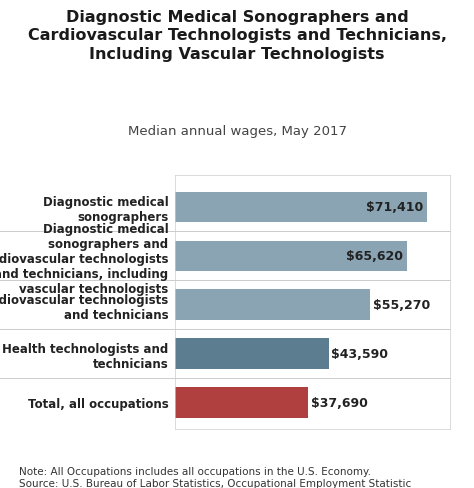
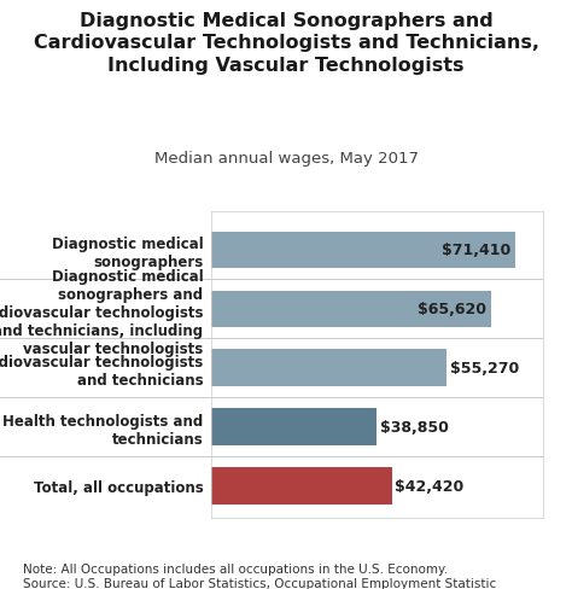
Health technologists and technicians: $43,590 -> $38,850
Total, all occupations: $37,690 -> $42,420
